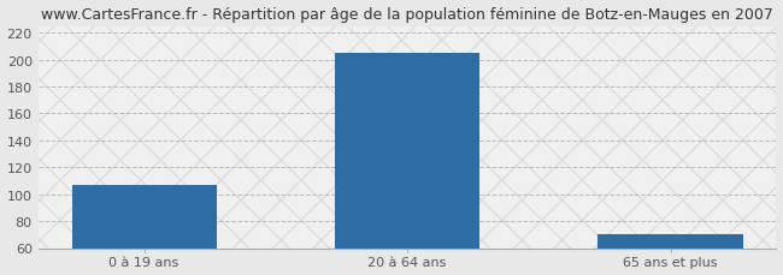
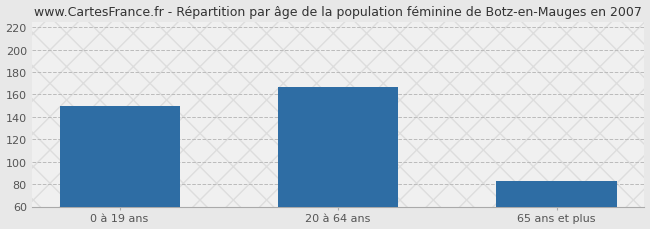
0 à 19 ans: 107 -> 150
20 à 64 ans: 205 -> 167
65 ans et plus: 70 -> 83
